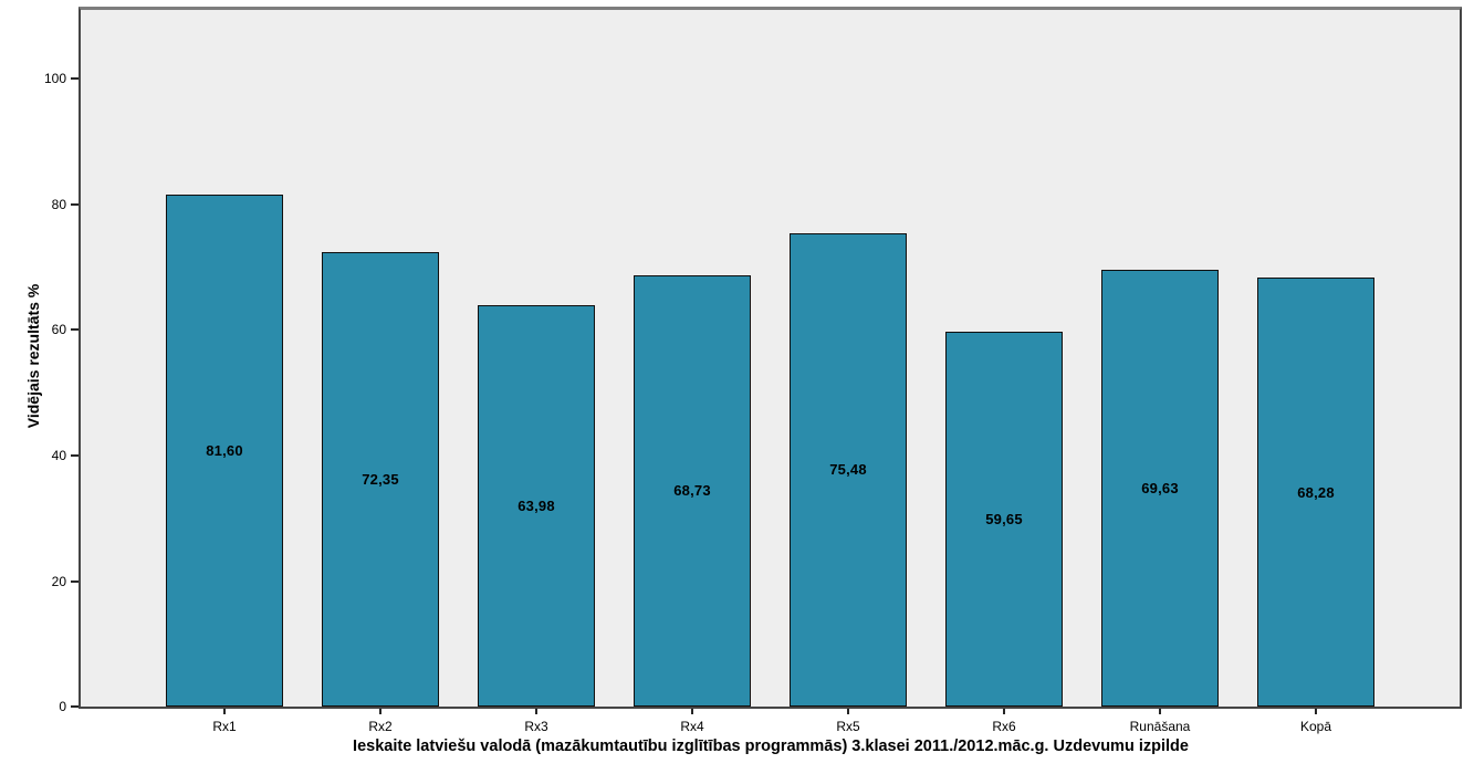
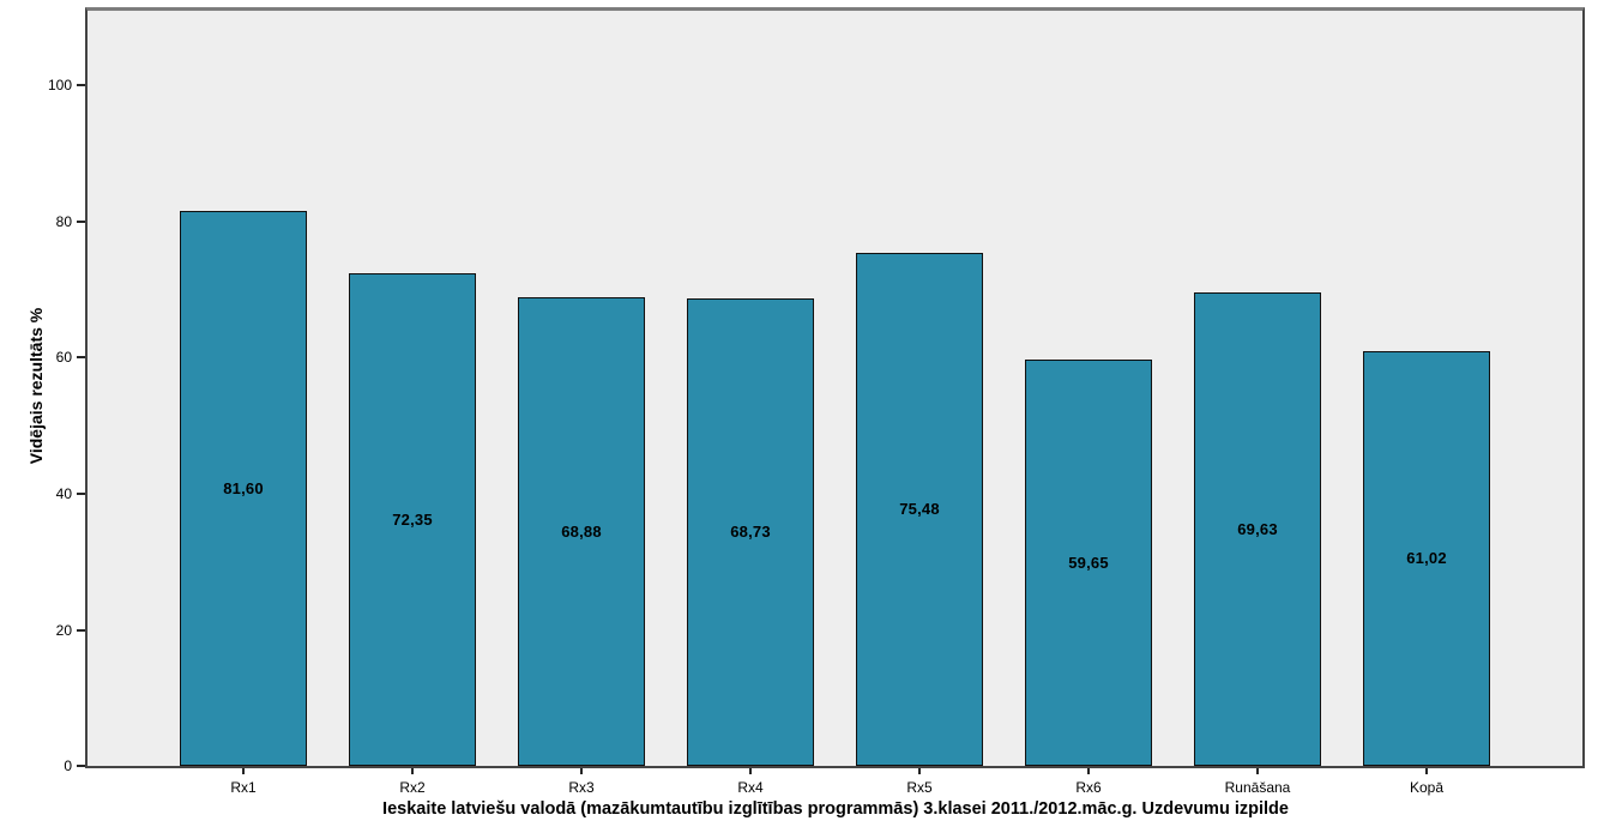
Rx3: 63,98 -> 68,88
Kopā: 68,28 -> 61,02
